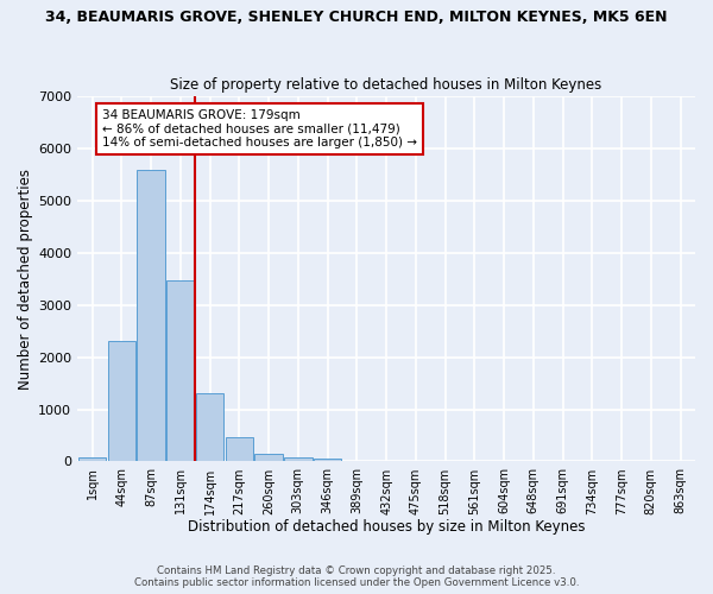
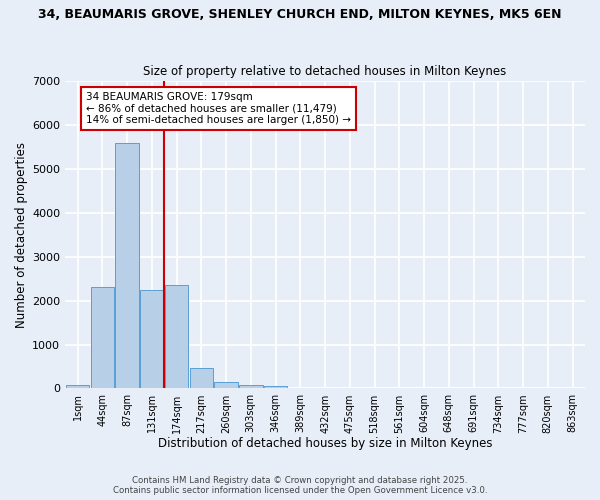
131sqm: 3470 -> 2250
174sqm: 1320 -> 2350
